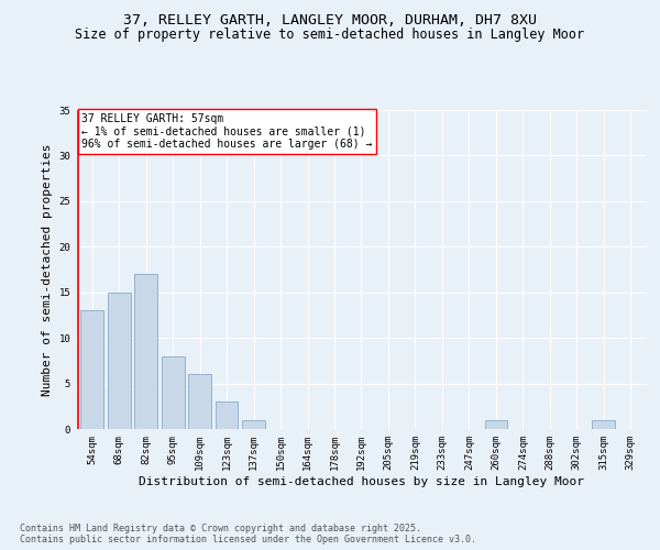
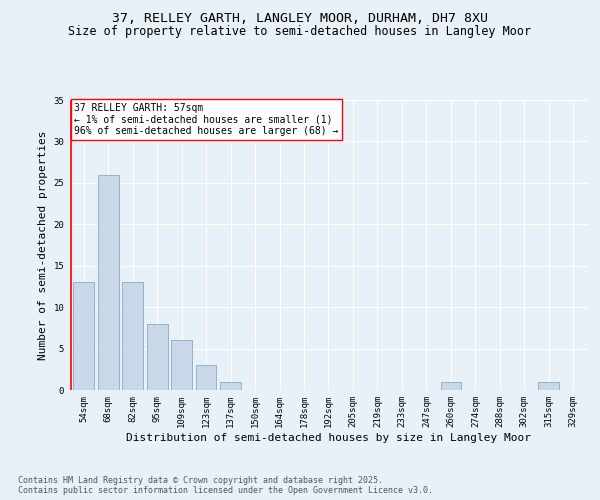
68sqm: 15 -> 26
82sqm: 17 -> 13
